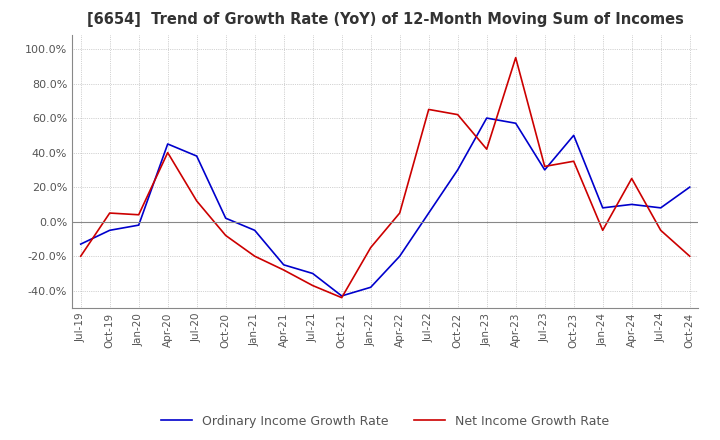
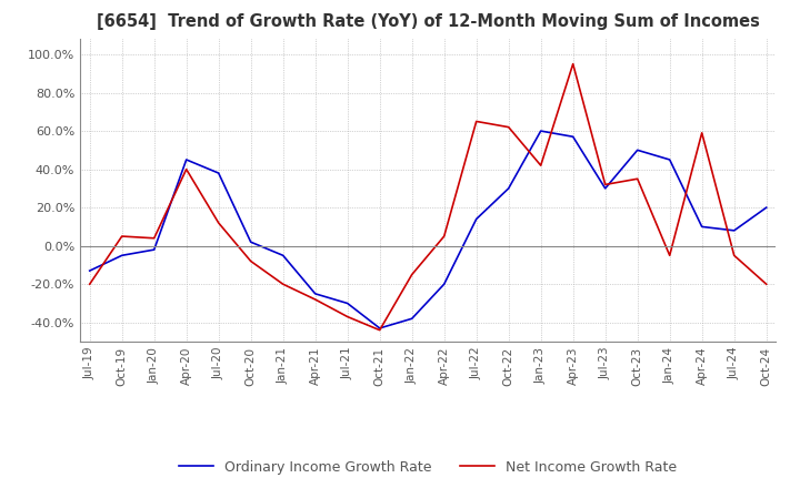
Ordinary Income Growth Rate/Jul-22: 5% -> 14%
Ordinary Income Growth Rate/Jan-24: 8% -> 45%
Net Income Growth Rate/Apr-24: 25% -> 59%
